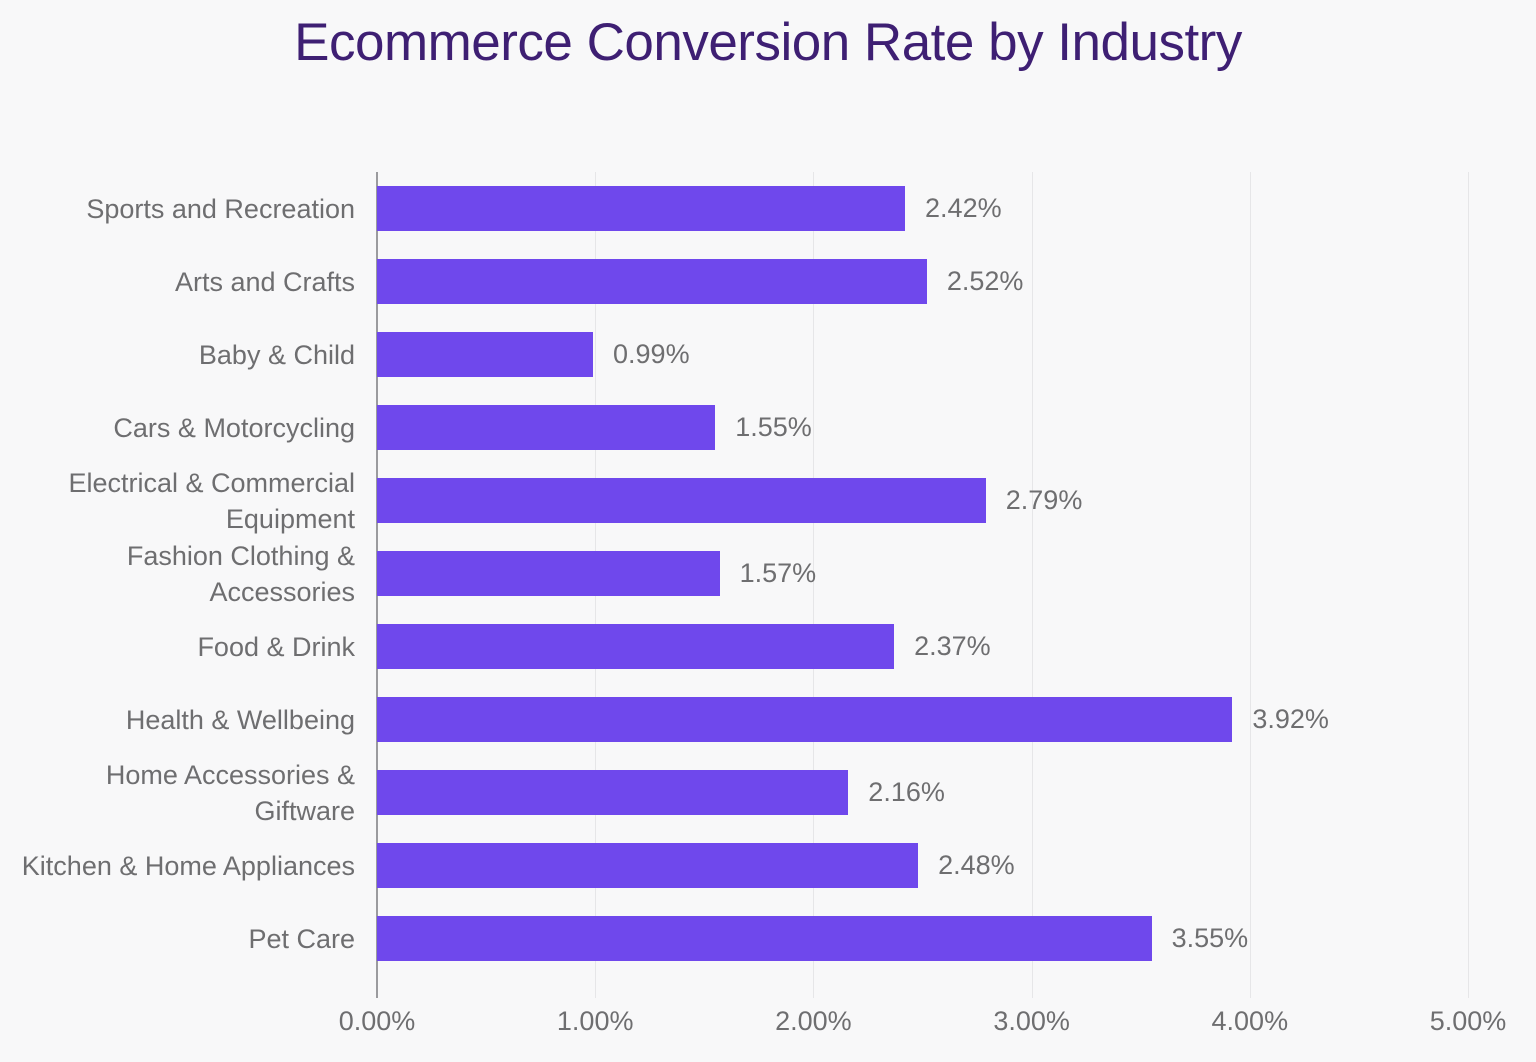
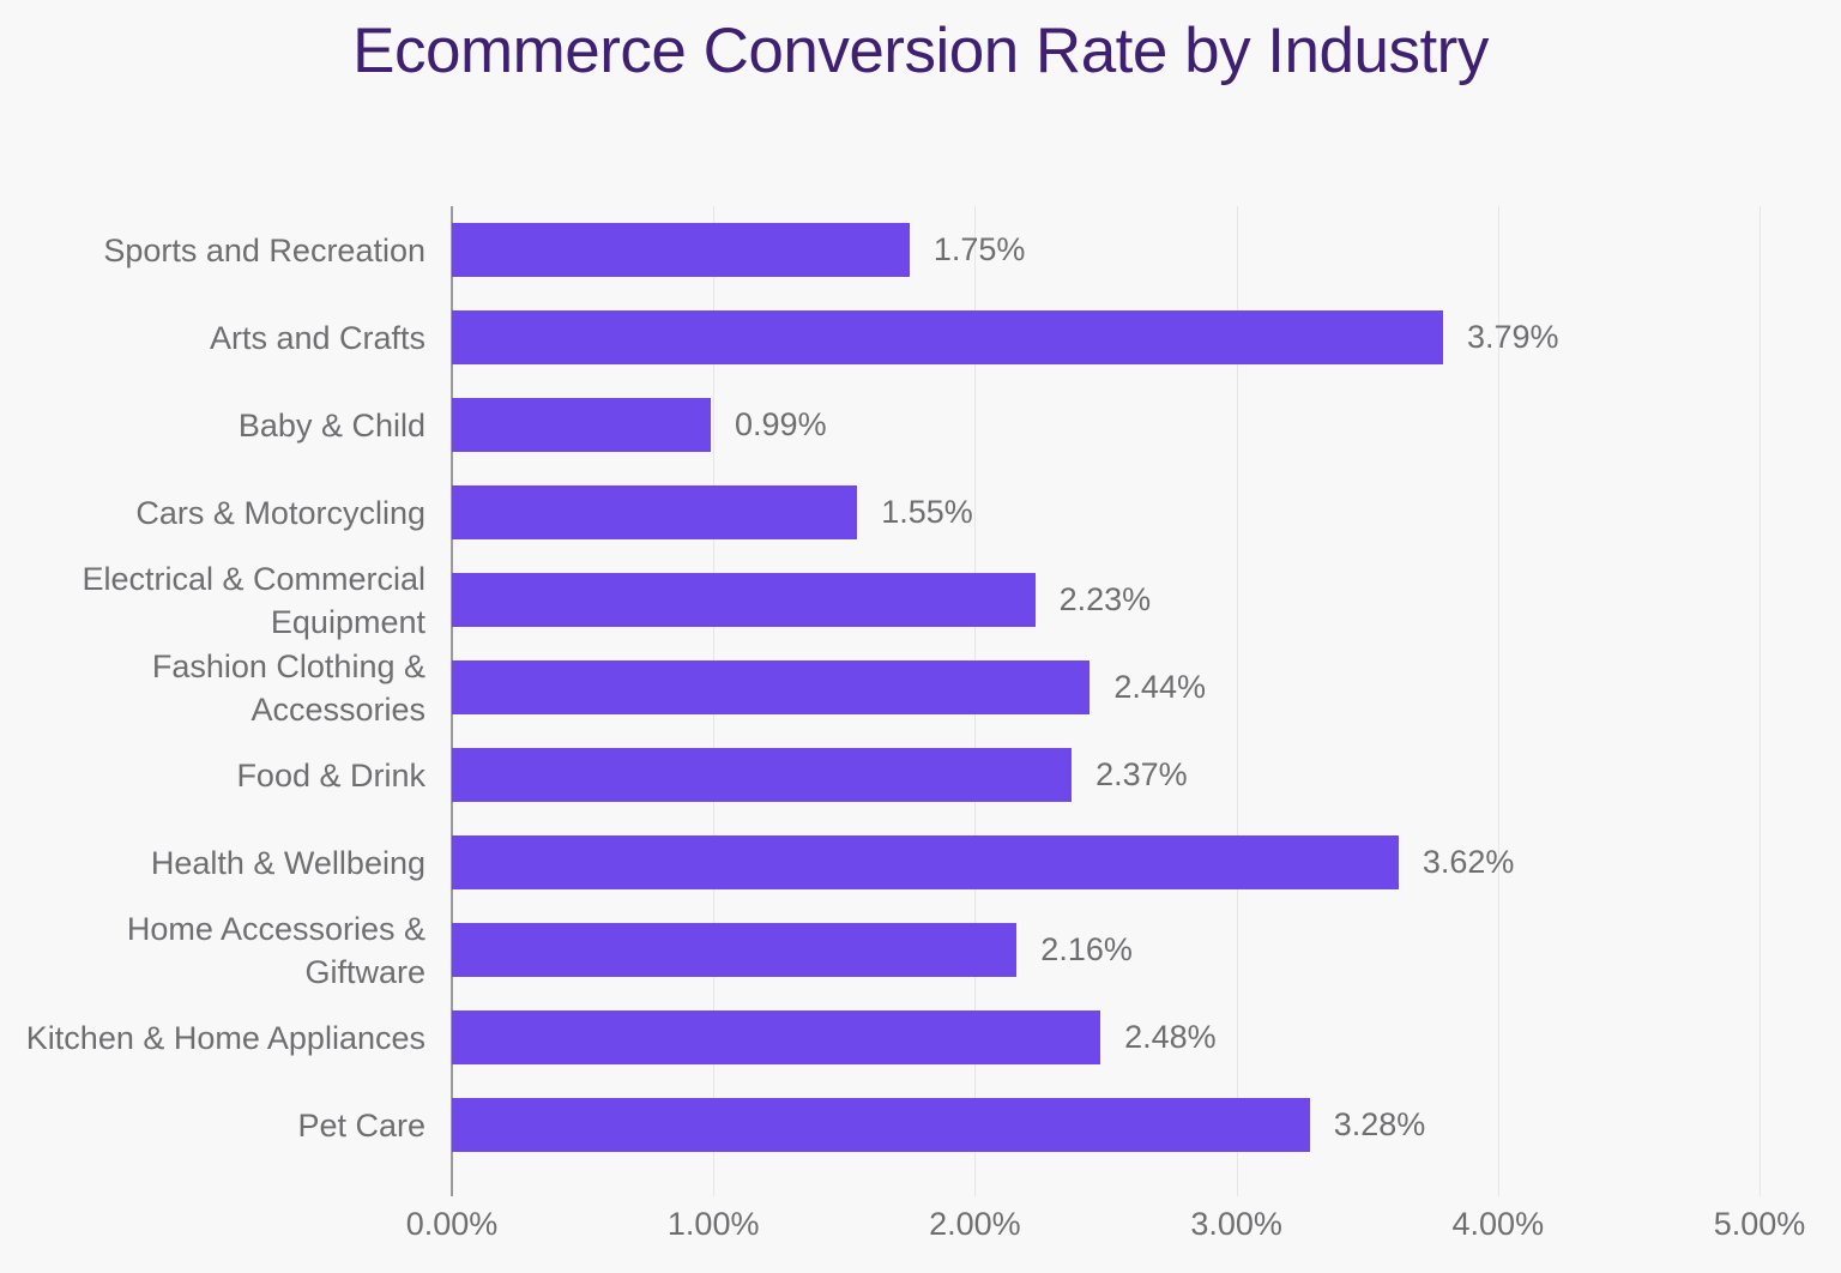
Sports and Recreation: 2.42% -> 1.75%
Arts and Crafts: 2.52% -> 3.79%
Electrical & Commercial Equipment: 2.79% -> 2.23%
Fashion Clothing & Accessories: 1.57% -> 2.44%
Health & Wellbeing: 3.92% -> 3.62%
Pet Care: 3.55% -> 3.28%
